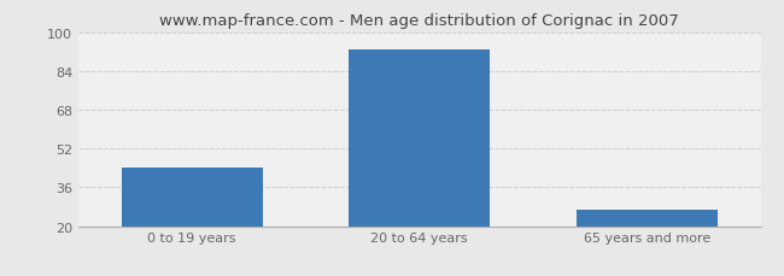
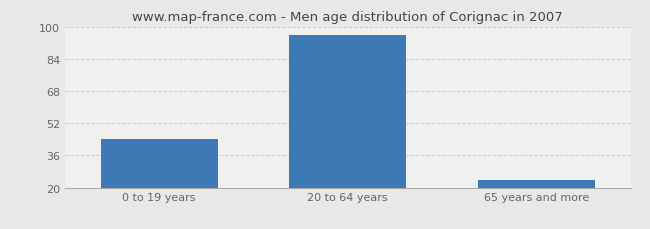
20 to 64 years: 93 -> 96
65 years and more: 27 -> 24
